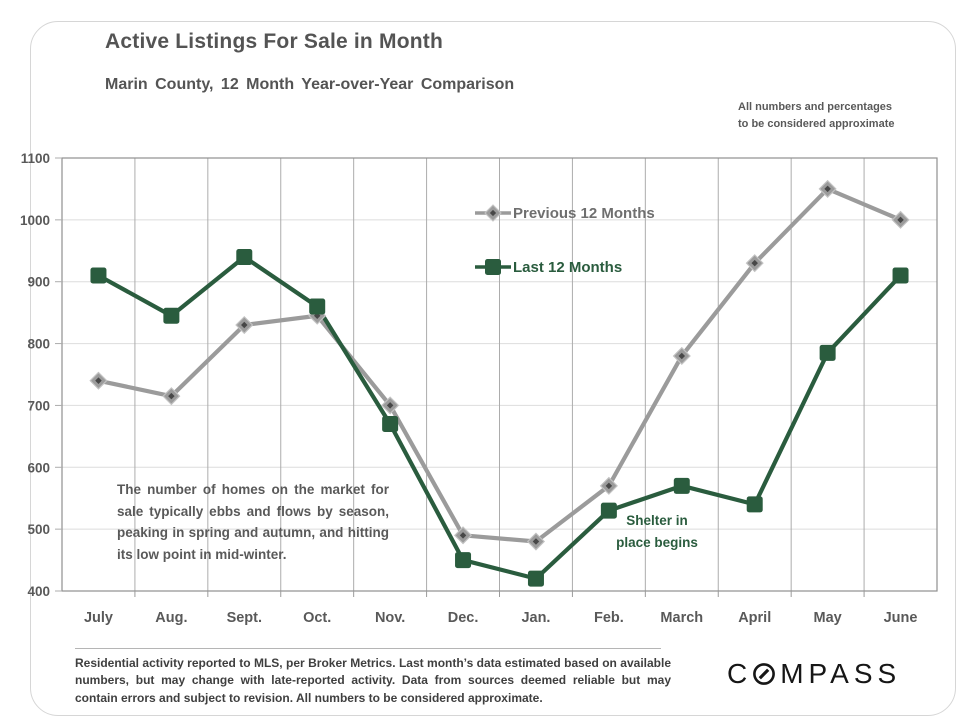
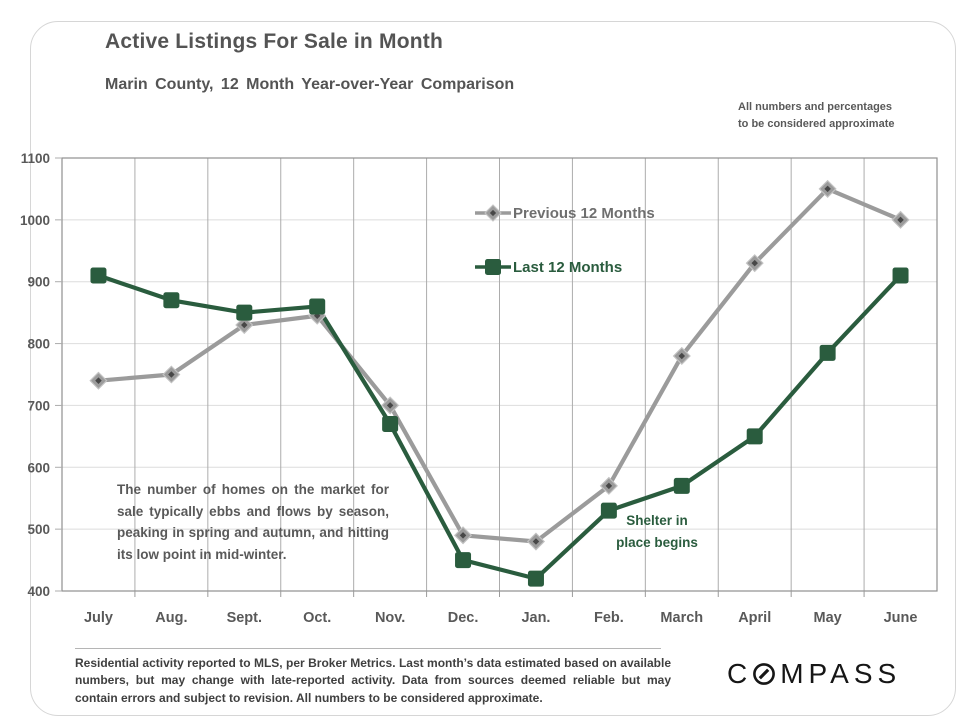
Previous 12 Months/Aug.: 720 -> 750
Last 12 Months/Aug.: 840 -> 870
Last 12 Months/Sept.: 940 -> 850
Last 12 Months/April: 540 -> 650
